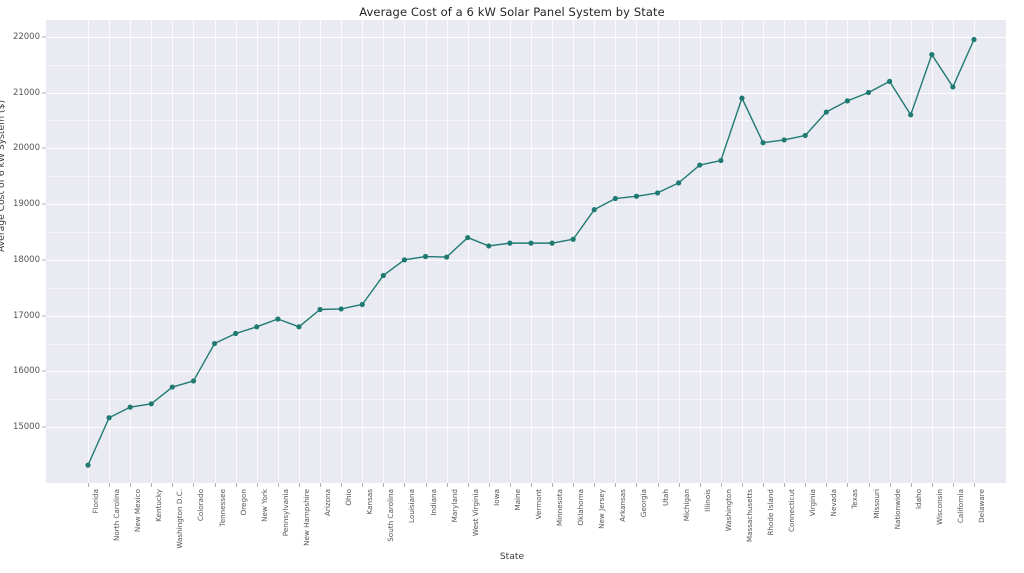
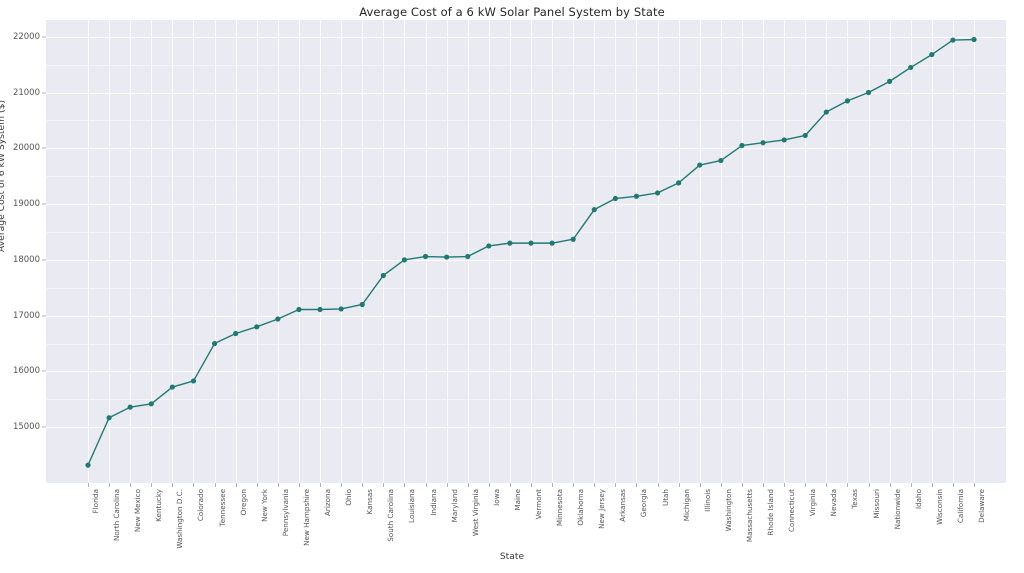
New Hampshire: 16800 -> 17100
West Virginia: 18400 -> 18100
Massachusetts: 20900 -> 20000
Idaho: 20600 -> 21400
California: 21100 -> 21900
